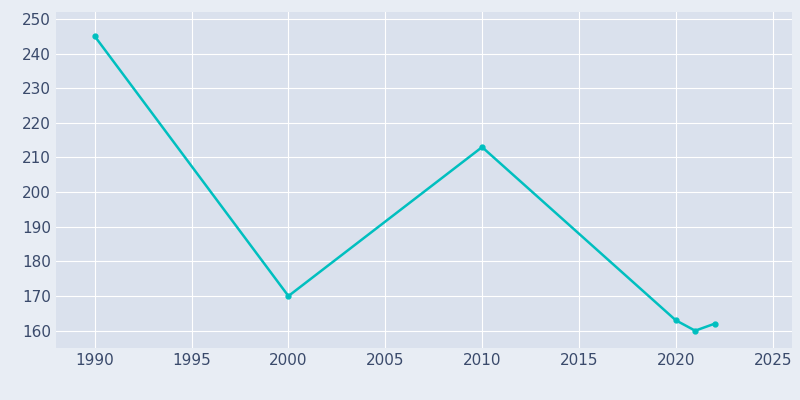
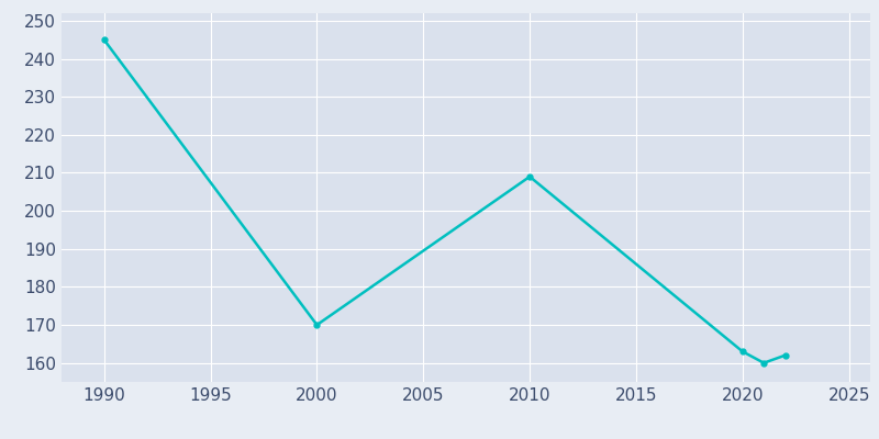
2010: 213 -> 209
